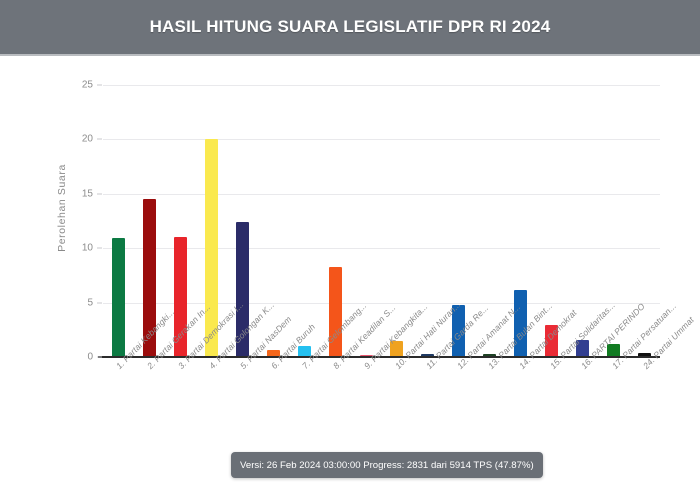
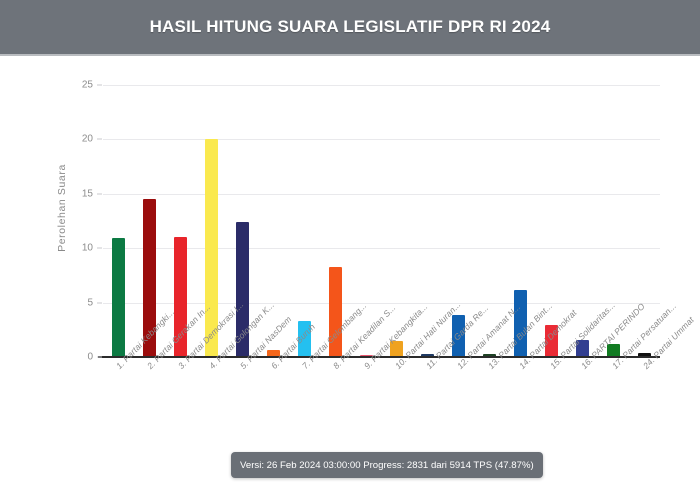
7. Partai Gelombang...: 1.0 -> 3.3
12. Partai Amanat N...: 4.8 -> 3.9
